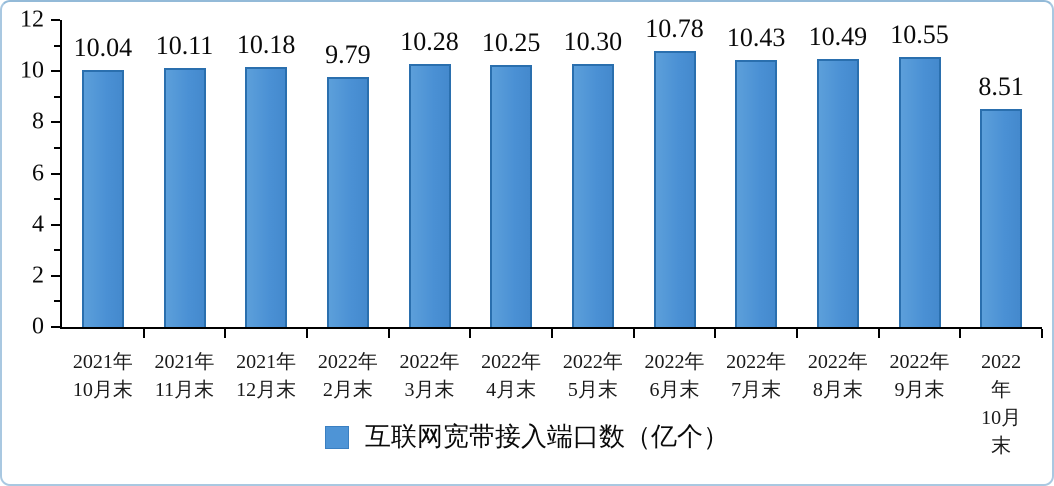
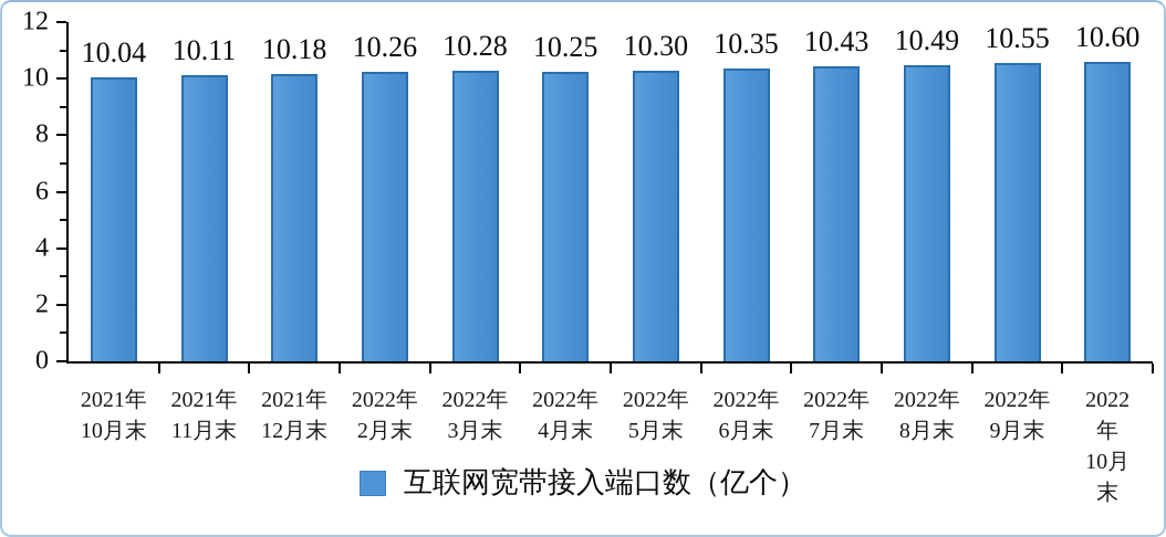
2022年 2月末: 9.79 -> 10.26
2022年 6月末: 10.78 -> 10.35
2022年 10月末: 8.51 -> 10.60
